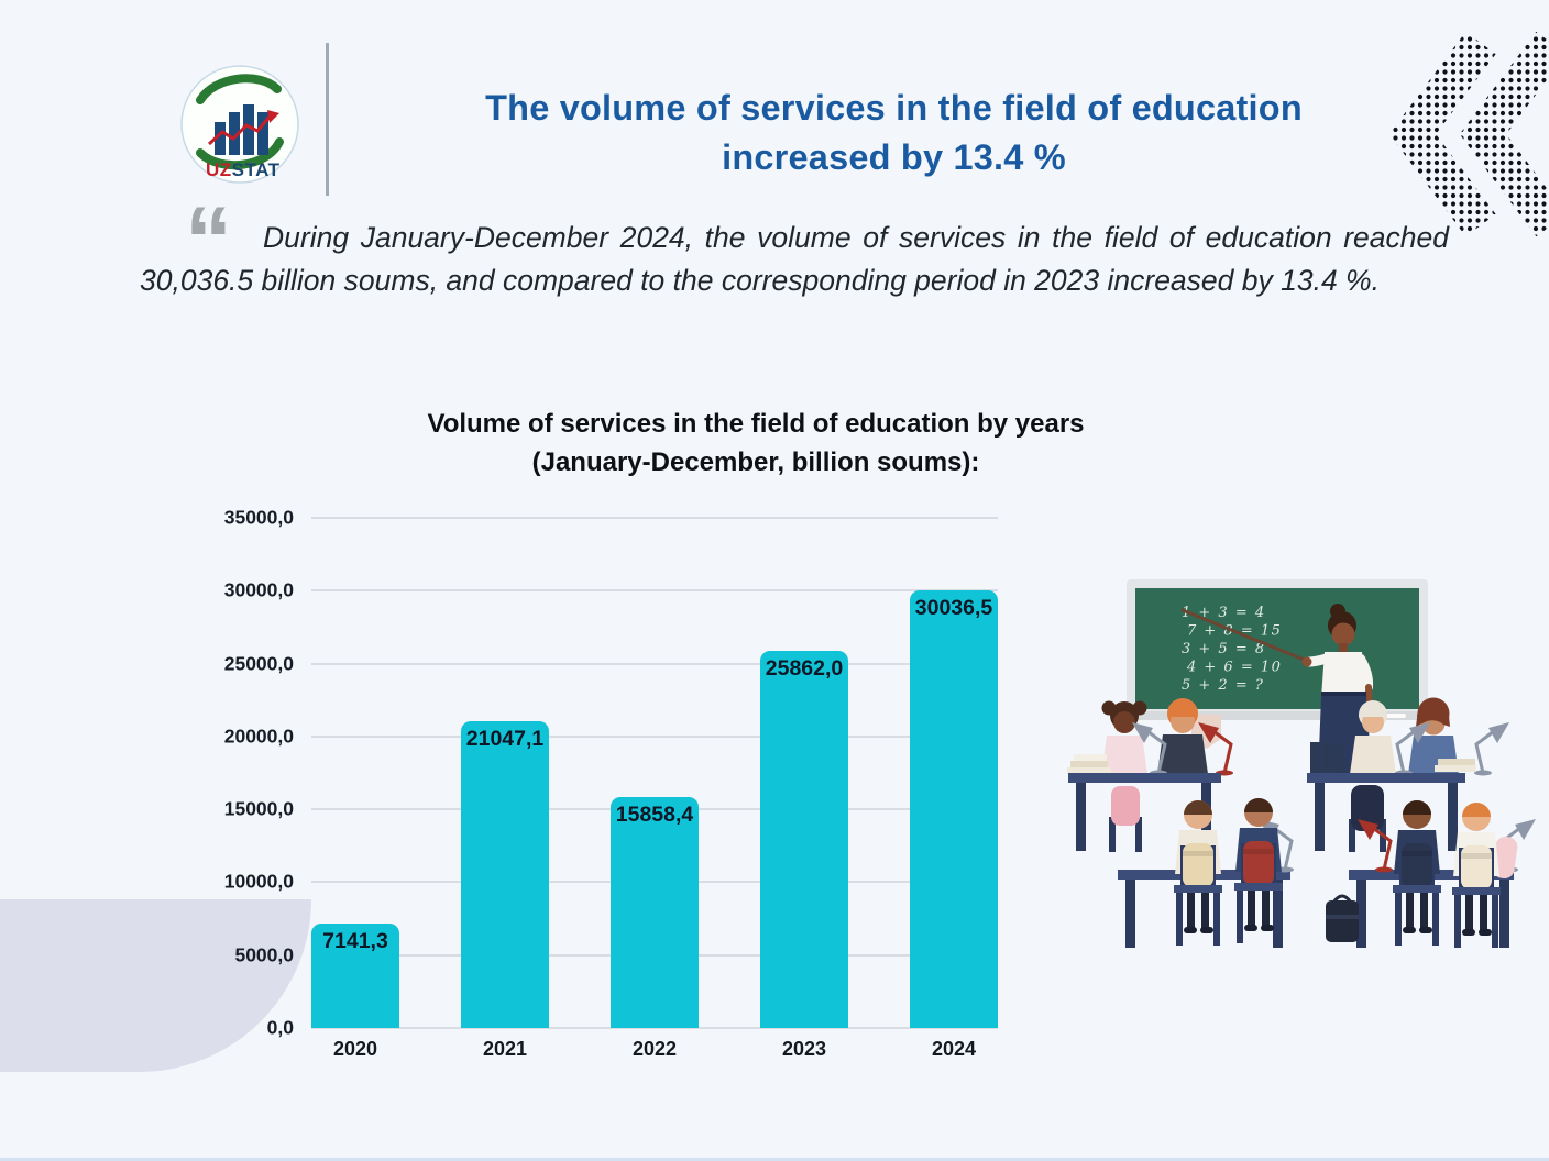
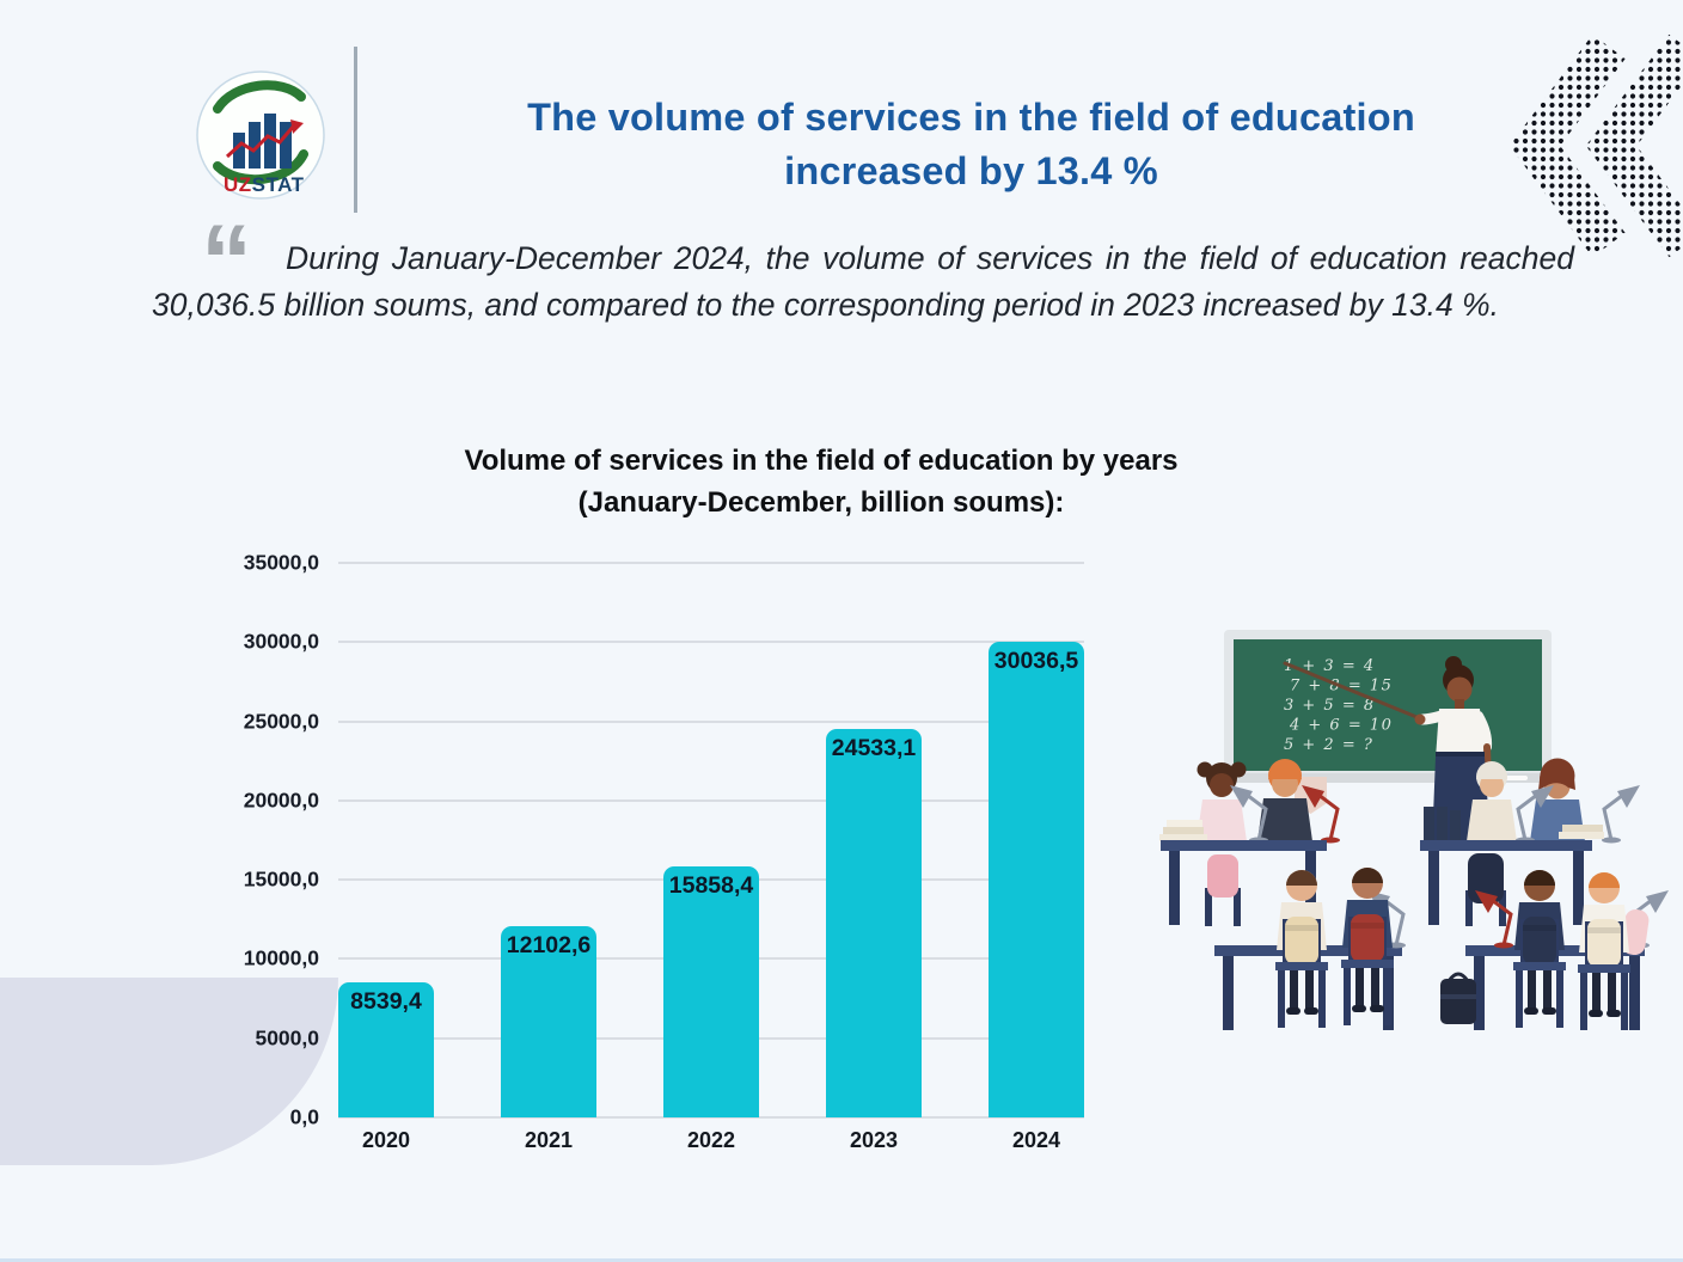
2020: 7141,3 -> 8539,4
2021: 21047,1 -> 12102,6
2023: 25862,0 -> 24533,1
